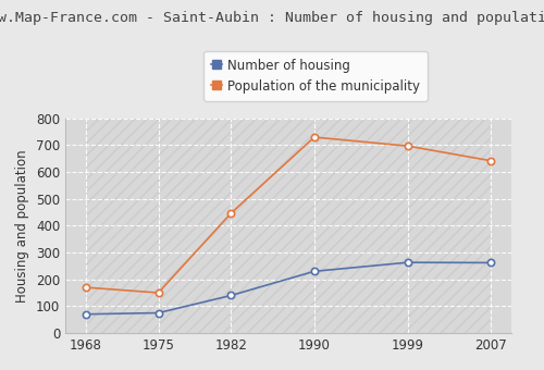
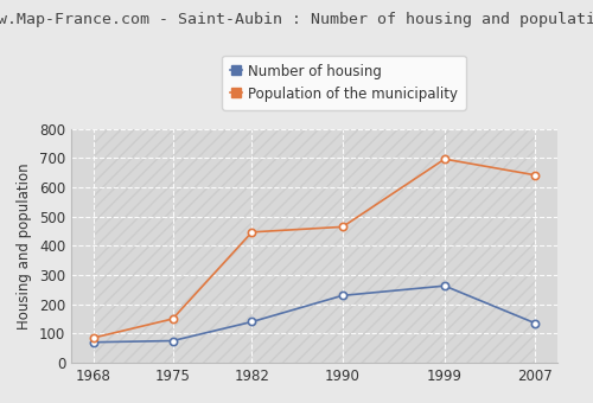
Population of the municipality/1968: 170 -> 85
Population of the municipality/1990: 730 -> 465
Number of housing/2007: 262 -> 135
